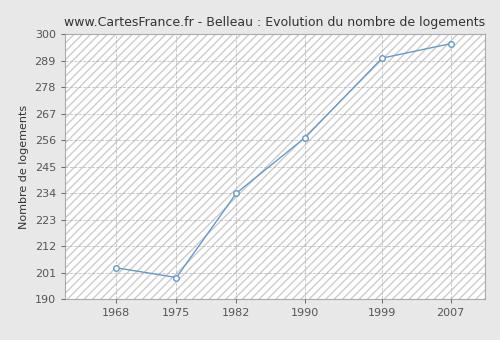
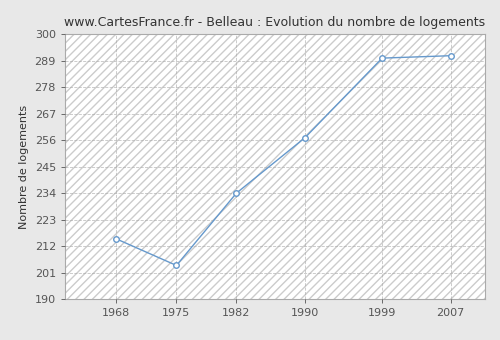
1968: 203 -> 215
1975: 199 -> 204
2007: 296 -> 291
